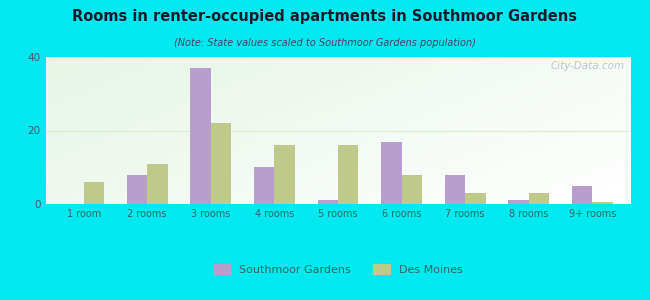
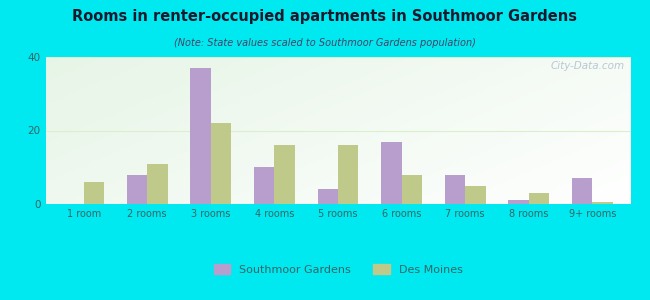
Southmoor Gardens/5 rooms: 1 -> 4
Des Moines/7 rooms: 3.0 -> 5.0
Southmoor Gardens/9+ rooms: 5 -> 7
